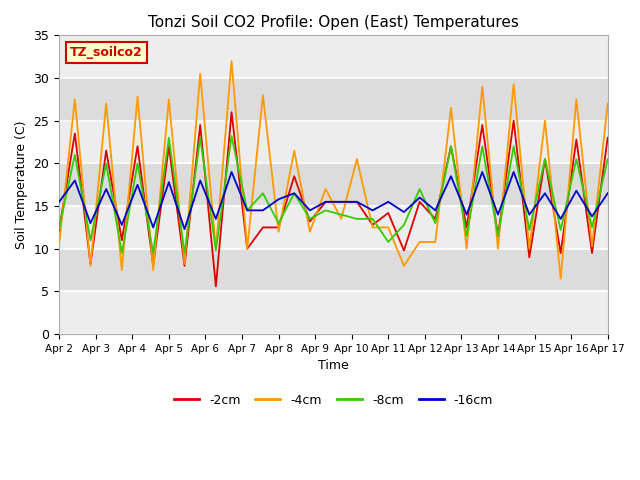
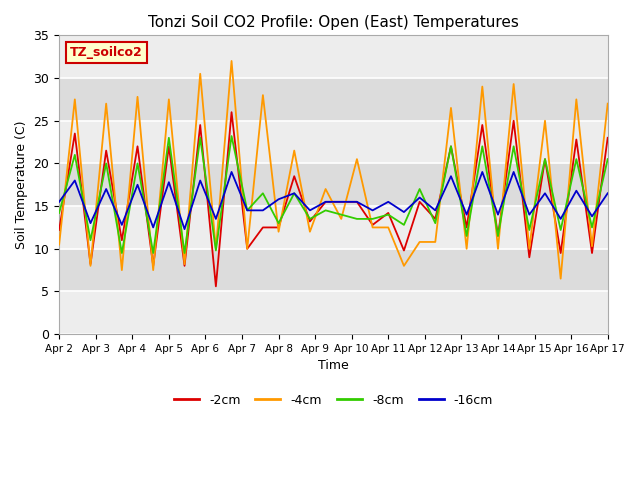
-8cm/Apr 2: 12.4 -> 14.2
-8cm/Apr 11: 10.8 -> 14.0
